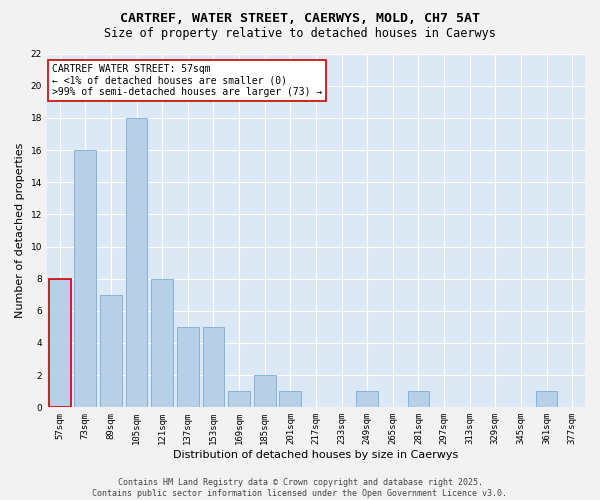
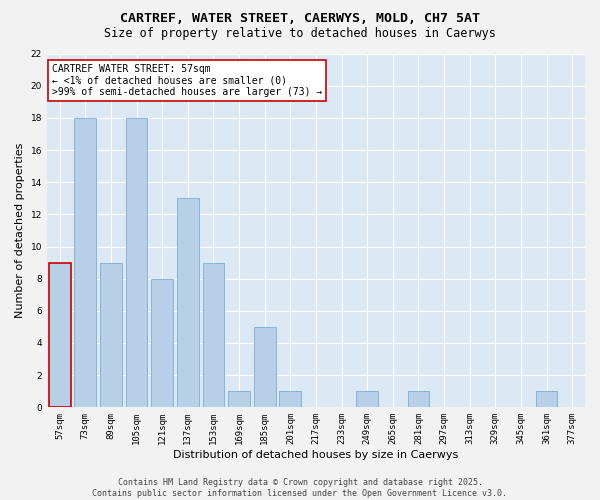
57sqm: 8 -> 9
73sqm: 16 -> 18
89sqm: 7 -> 9
137sqm: 5 -> 13
153sqm: 5 -> 9
185sqm: 2 -> 5
